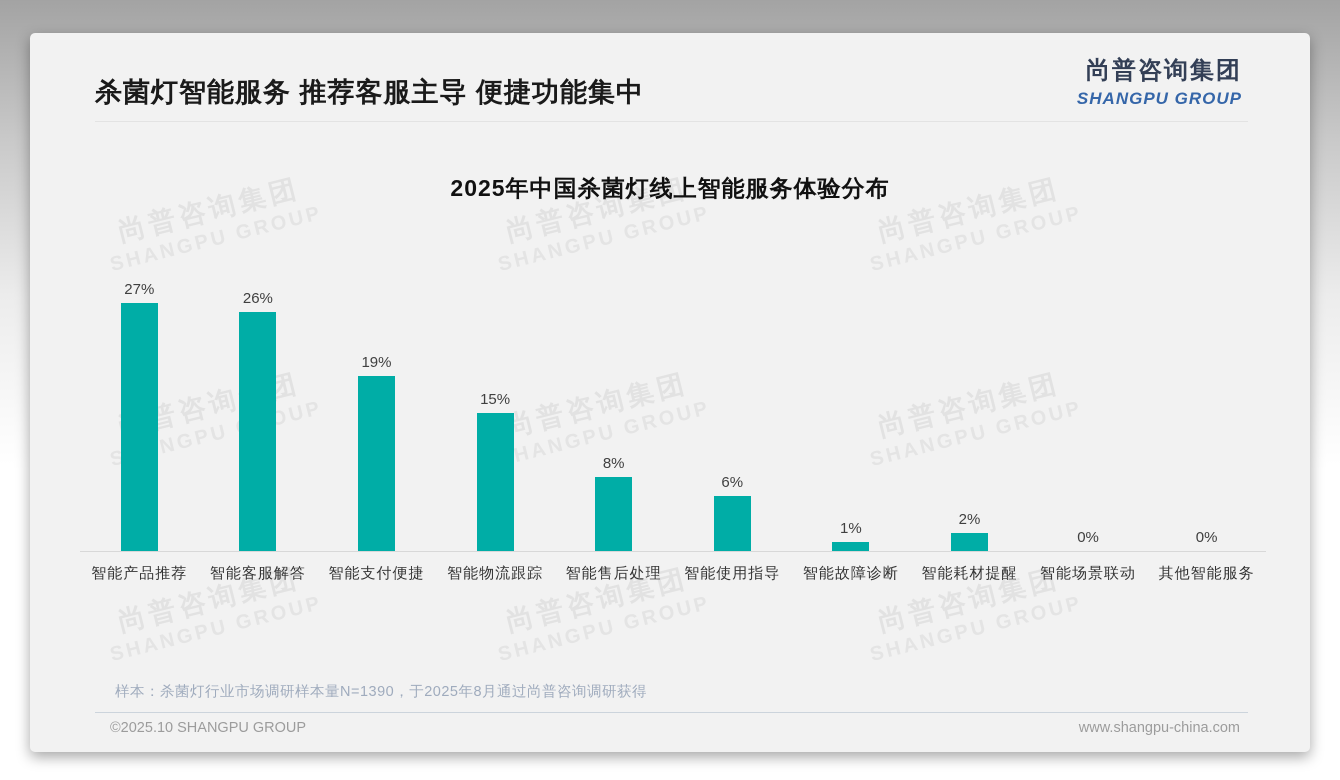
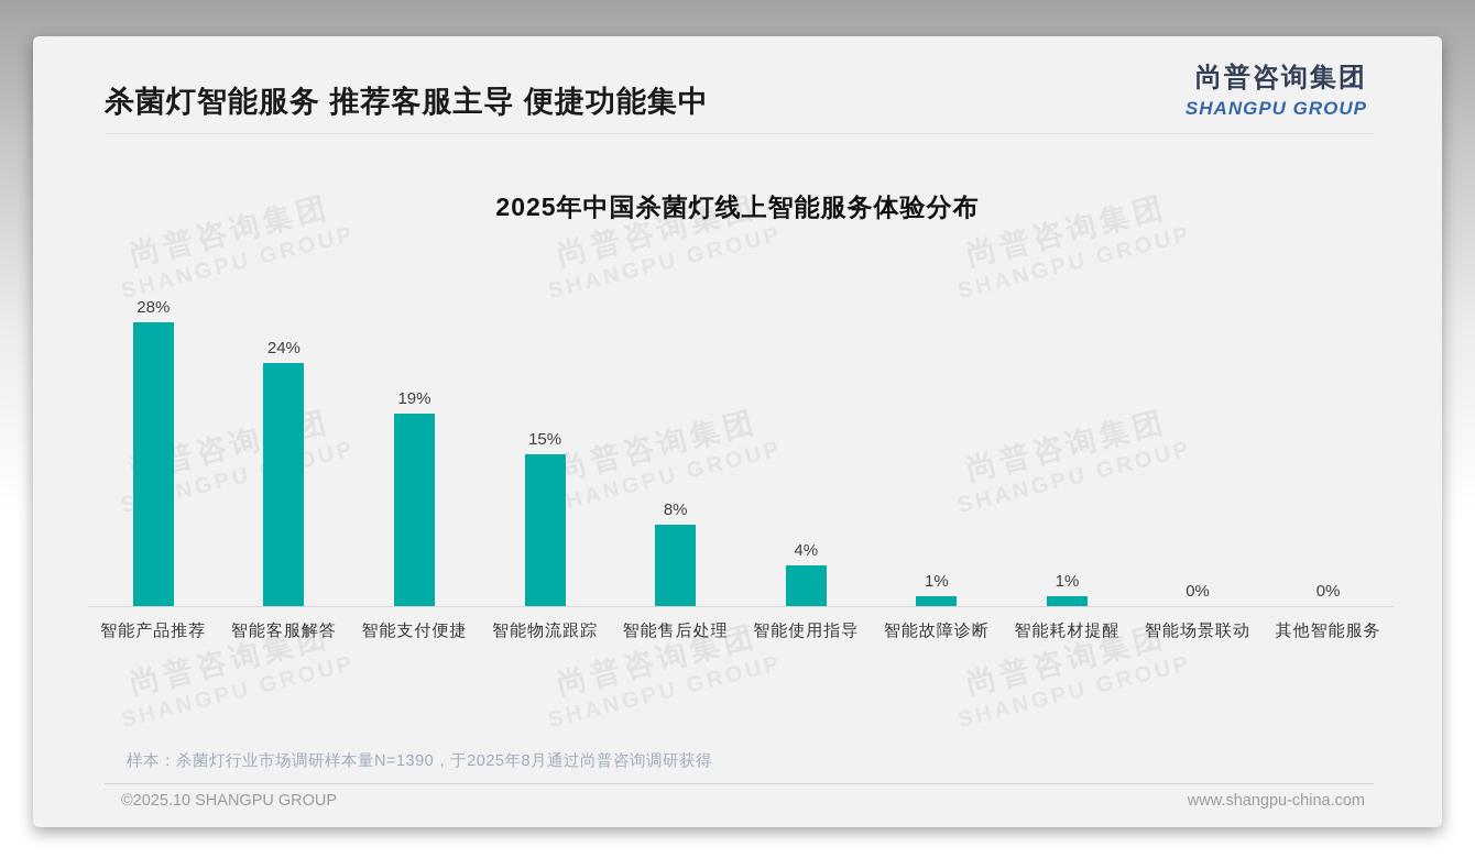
智能产品推荐: 27% -> 28%
智能客服解答: 26% -> 24%
智能使用指导: 6% -> 4%
智能耗材提醒: 2% -> 1%
